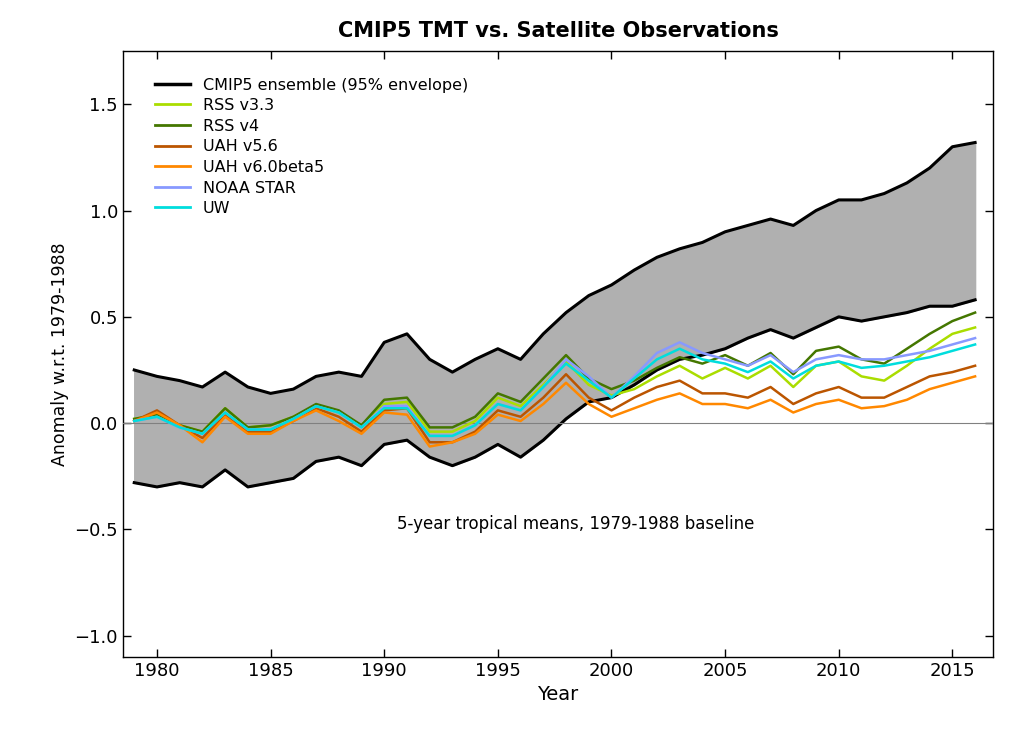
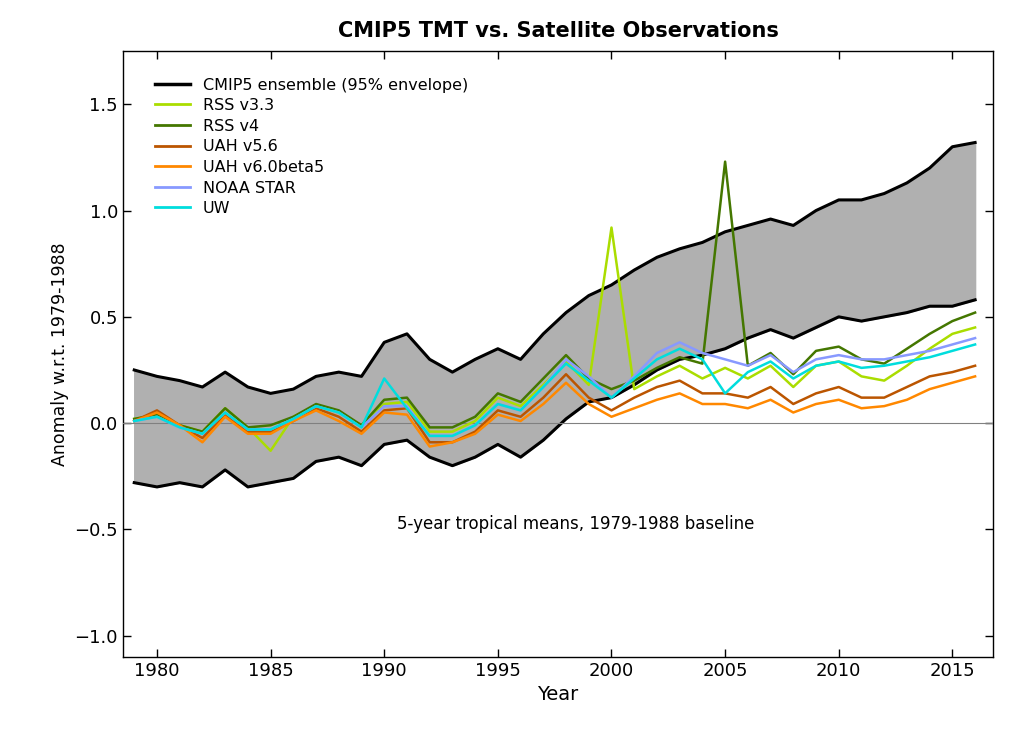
RSS v3.3/1985: -0.01 -> -0.13
UW/1990: 0.07 -> 0.21
RSS v3.3/2000: 0.13 -> 0.92
RSS v4/2005: 0.32 -> 1.23
UW/2005: 0.28 -> 0.14
